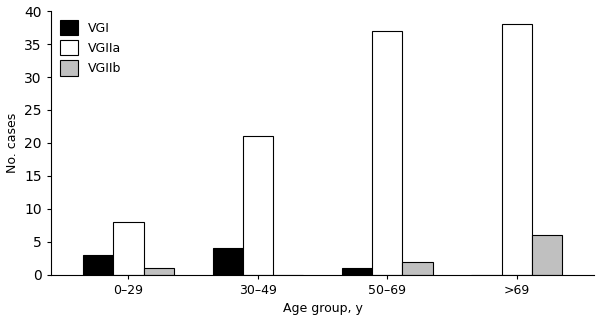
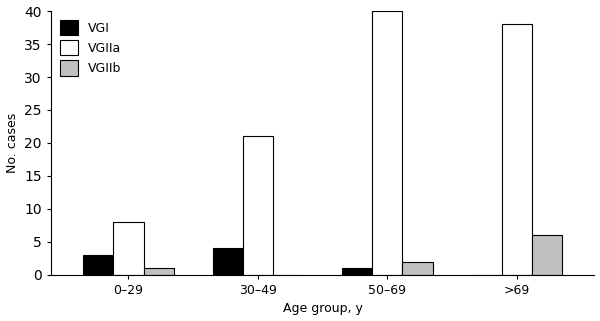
VGIIa/50–69: 37 -> 40
